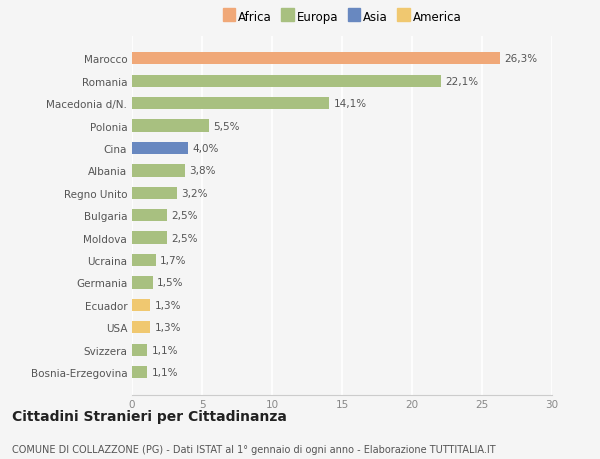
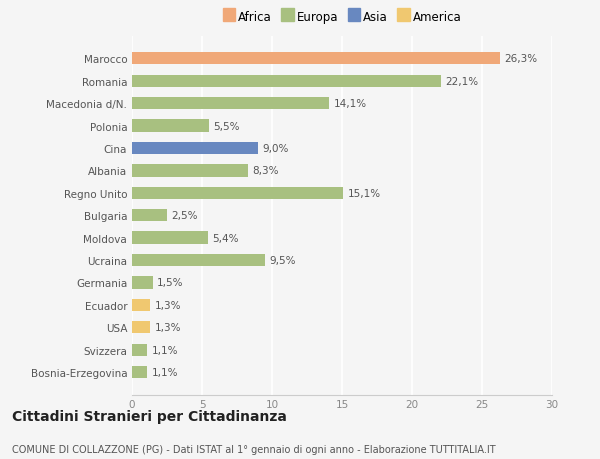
Cina: 4,0% -> 9,0%
Albania: 3,8% -> 8,3%
Regno Unito: 3,2% -> 15,1%
Moldova: 2,5% -> 5,4%
Ucraina: 1,7% -> 9,5%
